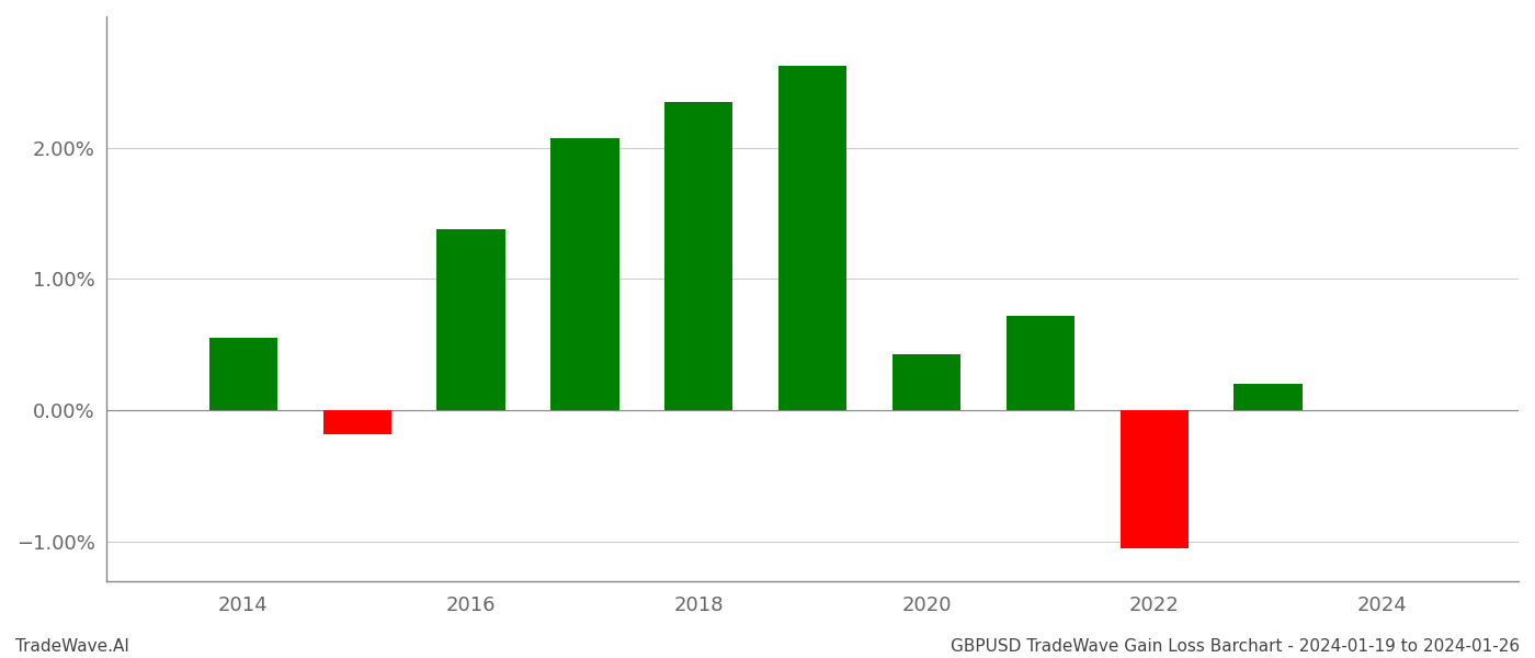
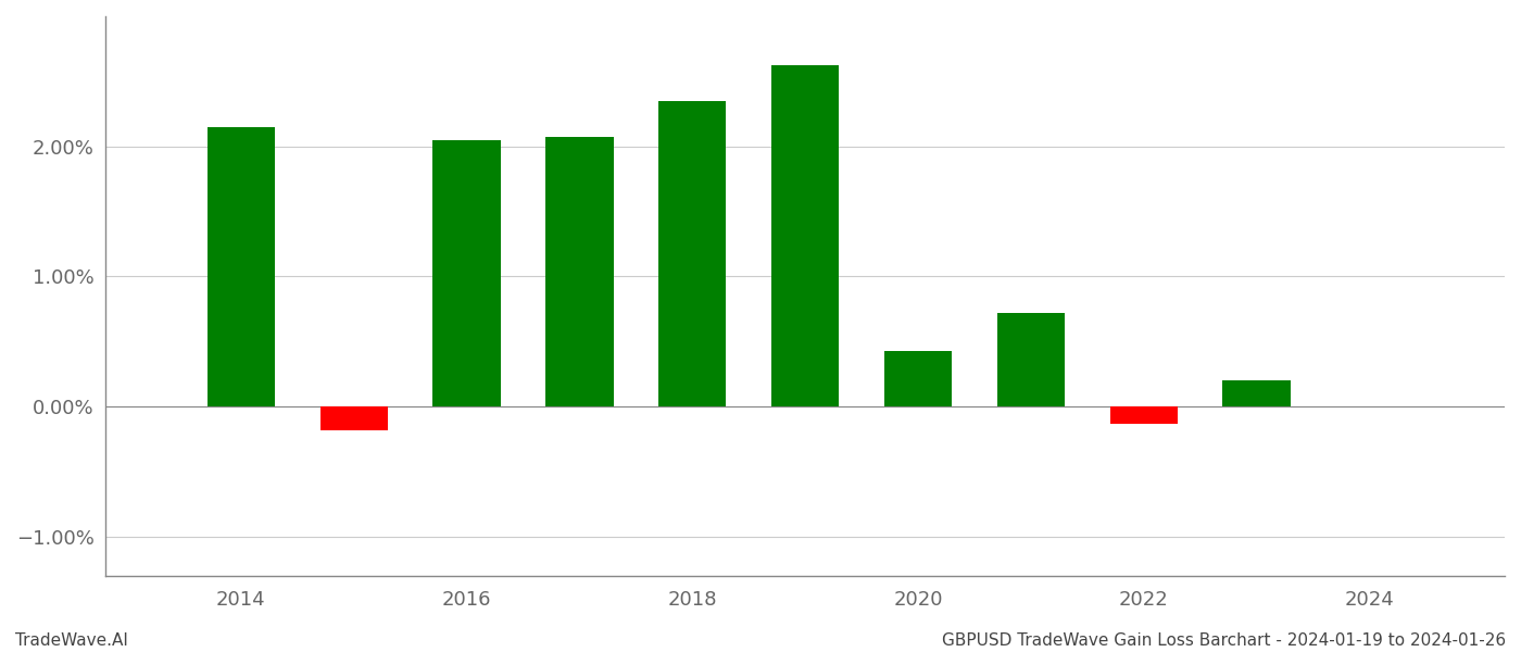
2014: 0.55% -> 2.15%
2016: 1.38% -> 2.05%
2022: -1.05% -> -0.13%
